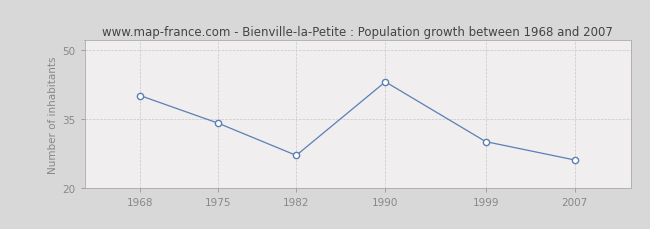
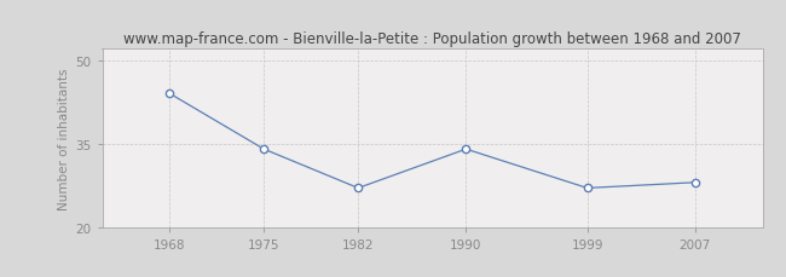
1968: 40 -> 44
1990: 43 -> 34
1999: 30 -> 27
2007: 26 -> 28
